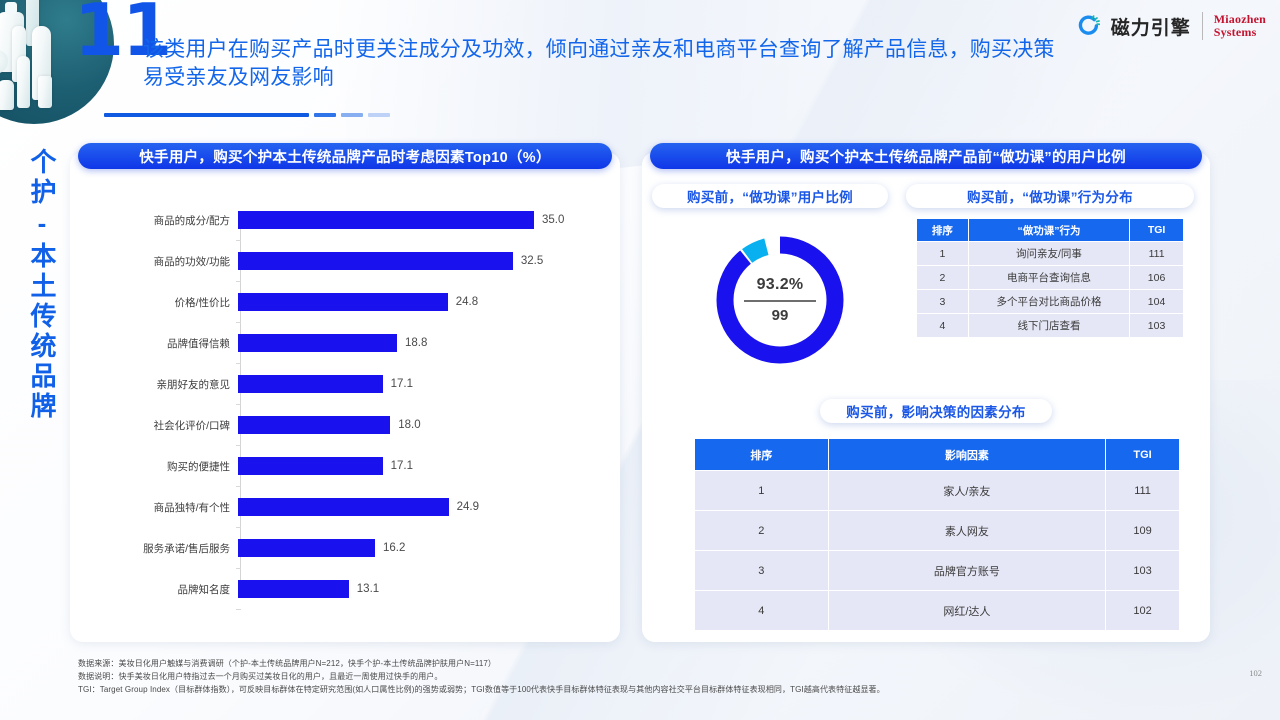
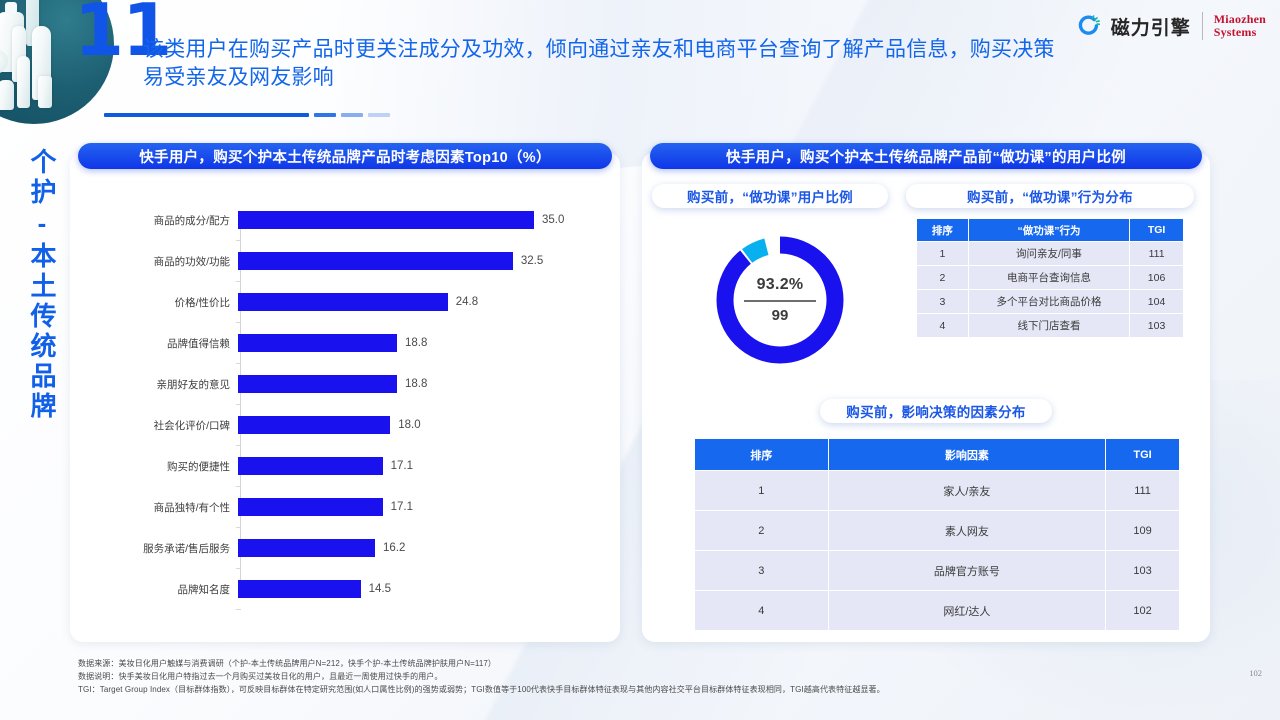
亲朋好友的意见: 17.1 -> 18.8
商品独特/有个性: 24.9 -> 17.1
品牌知名度: 13.1 -> 14.5
